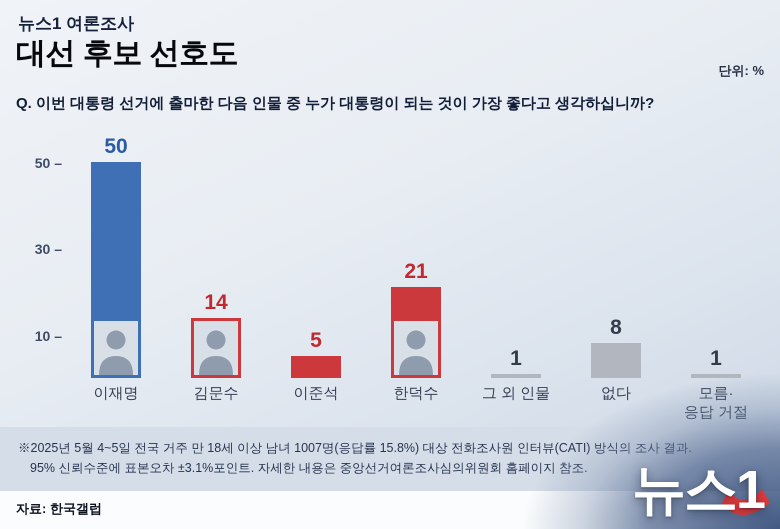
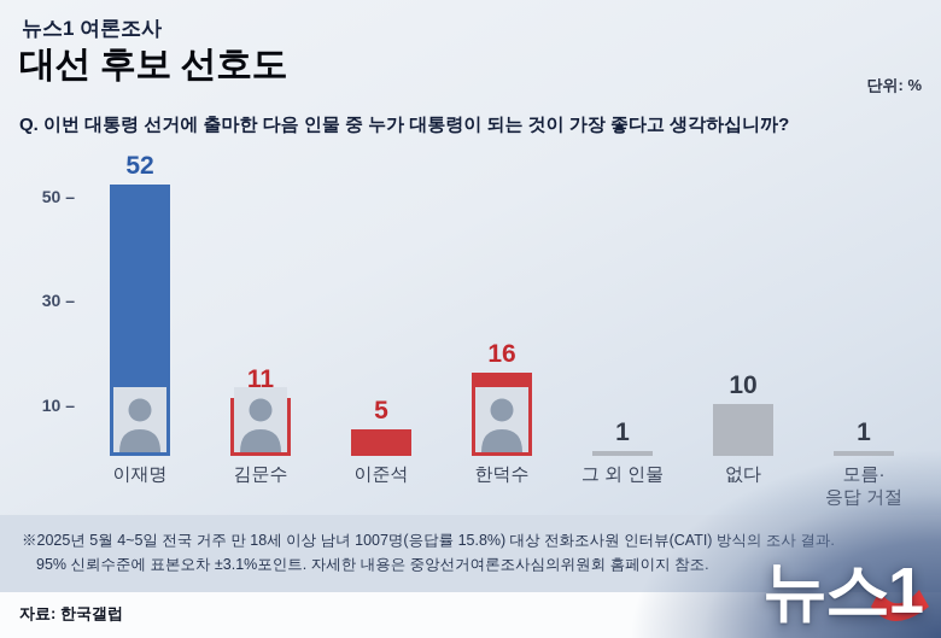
이재명: 50 -> 52
김문수: 14 -> 11
한덕수: 21 -> 16
없다: 8 -> 10
